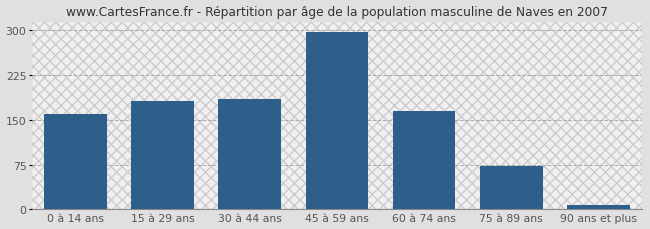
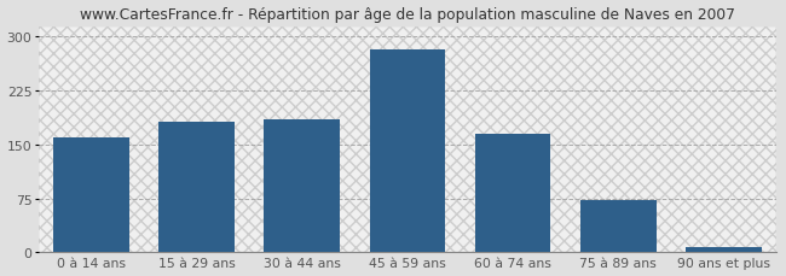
45 à 59 ans: 298 -> 282
